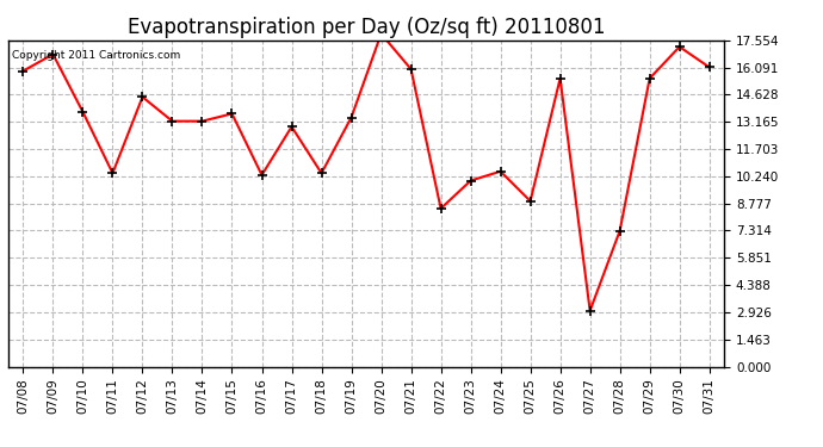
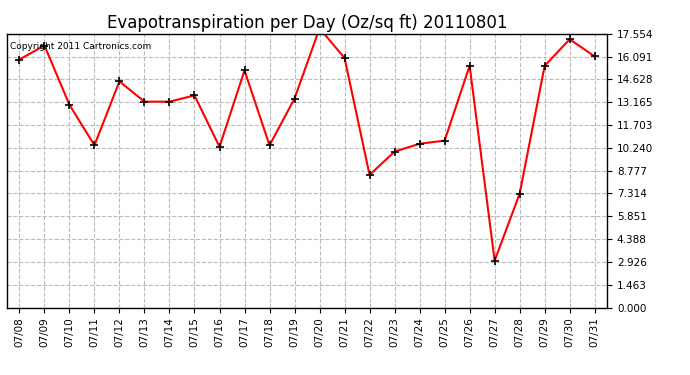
07/10: 13.7 -> 13.0
07/17: 12.9 -> 15.2
07/25: 8.9 -> 10.7
